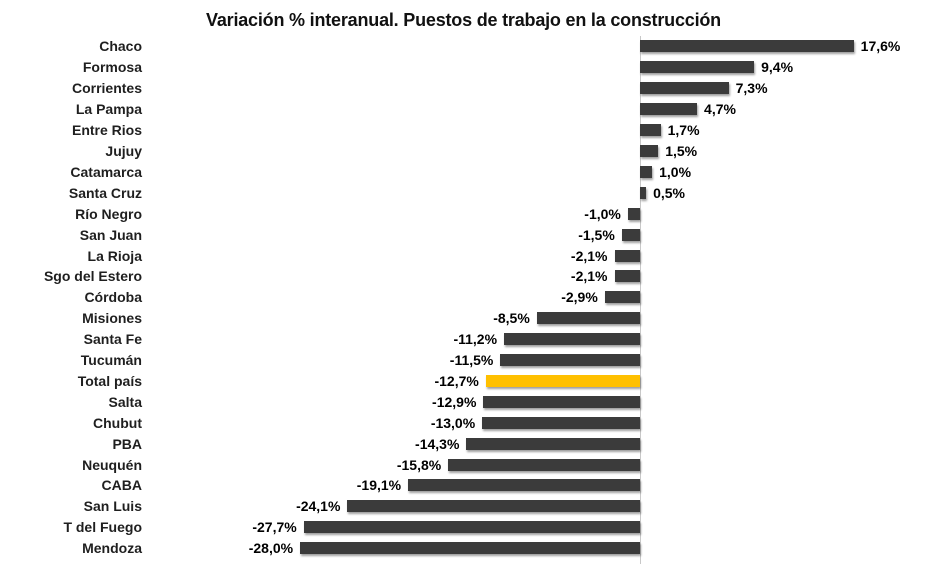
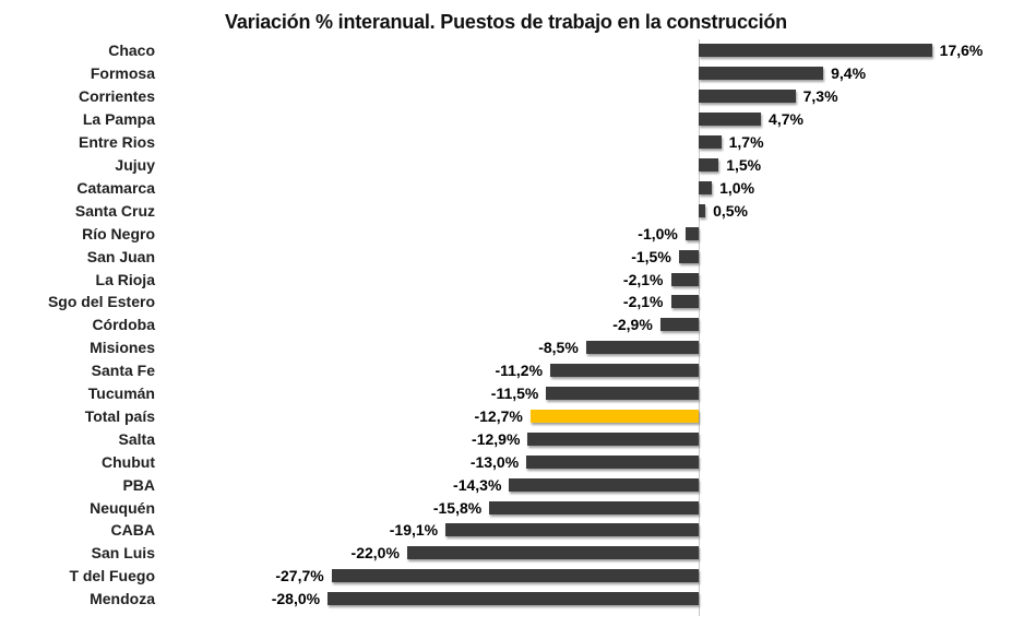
San Luis: -24,1% -> -22,0%
